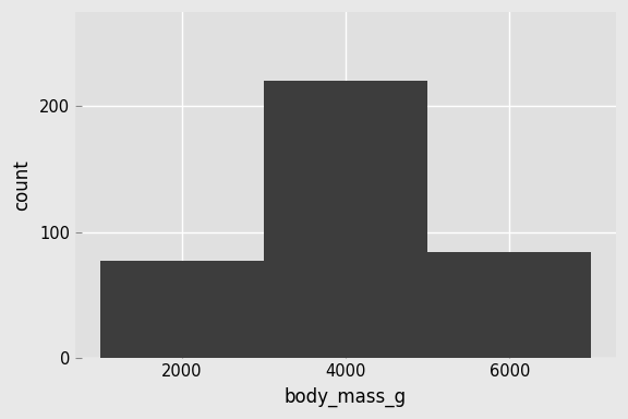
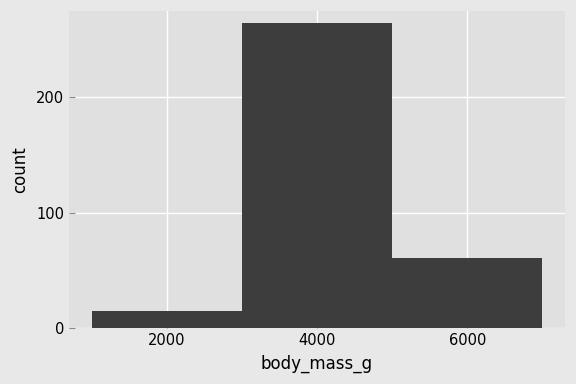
2000: 77 -> 15
4000: 220 -> 265
6000: 84 -> 61
